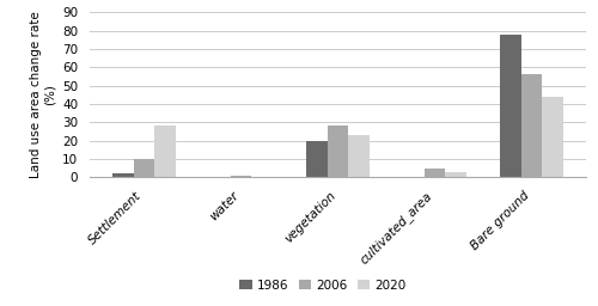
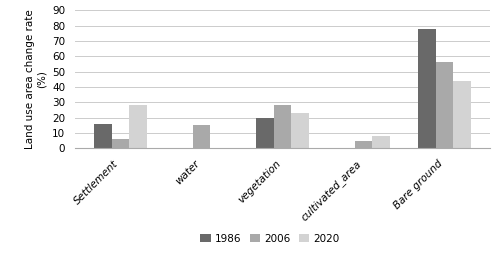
1986/Settlement: 2 -> 16
2006/Settlement: 10 -> 6
2006/water: 1 -> 15
2020/cultivated_area: 3 -> 8
